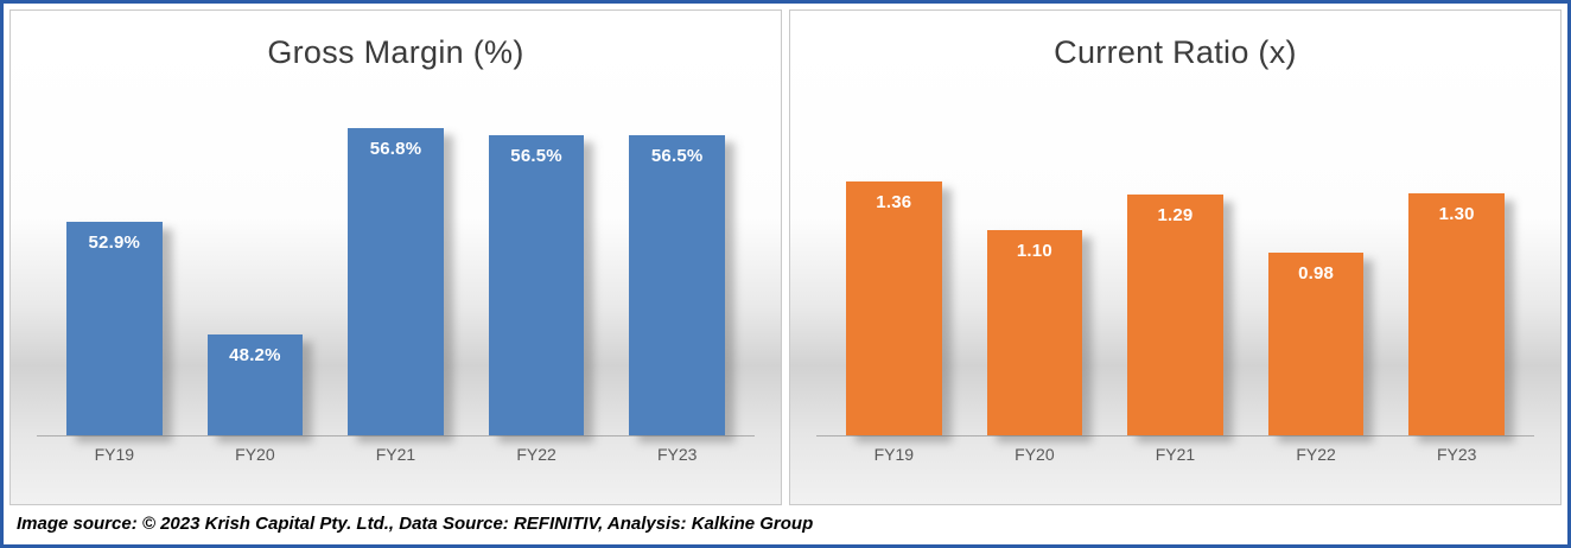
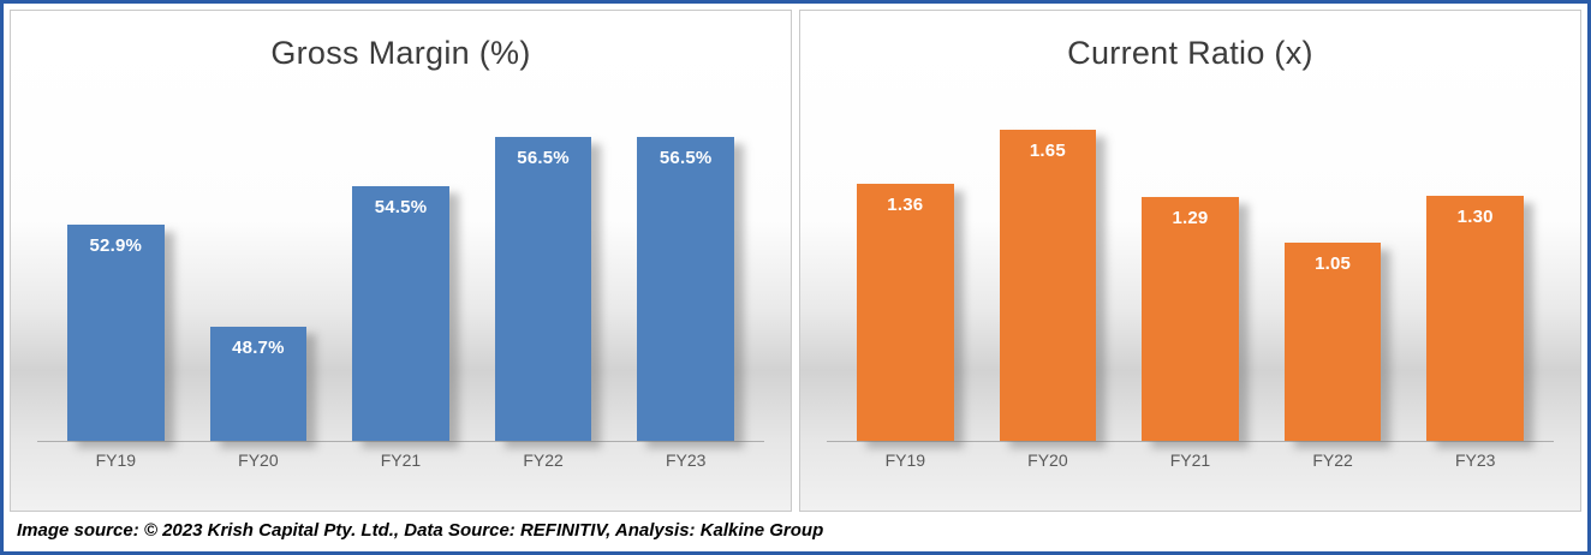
Gross Margin (%)/FY20: 48.2% -> 48.7%
Gross Margin (%)/FY21: 56.8% -> 54.5%
Current Ratio (x)/FY20: 1.10 -> 1.65
Current Ratio (x)/FY22: 0.98 -> 1.05
